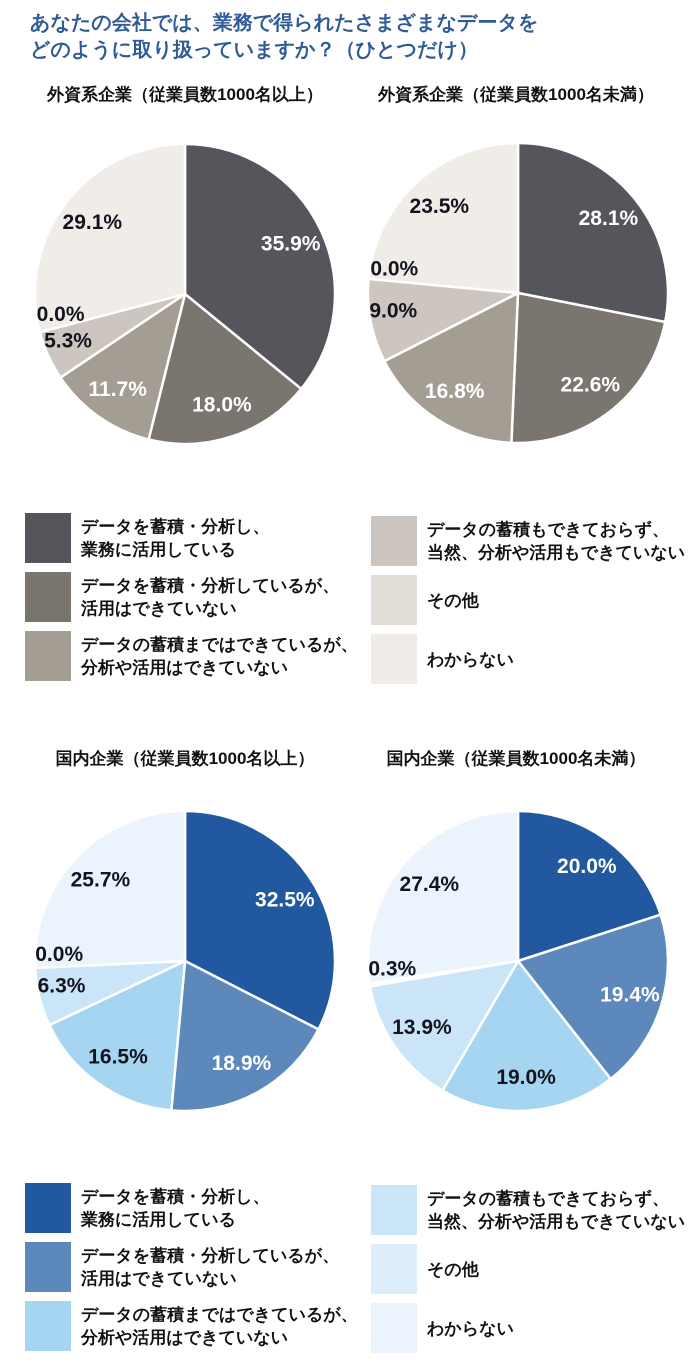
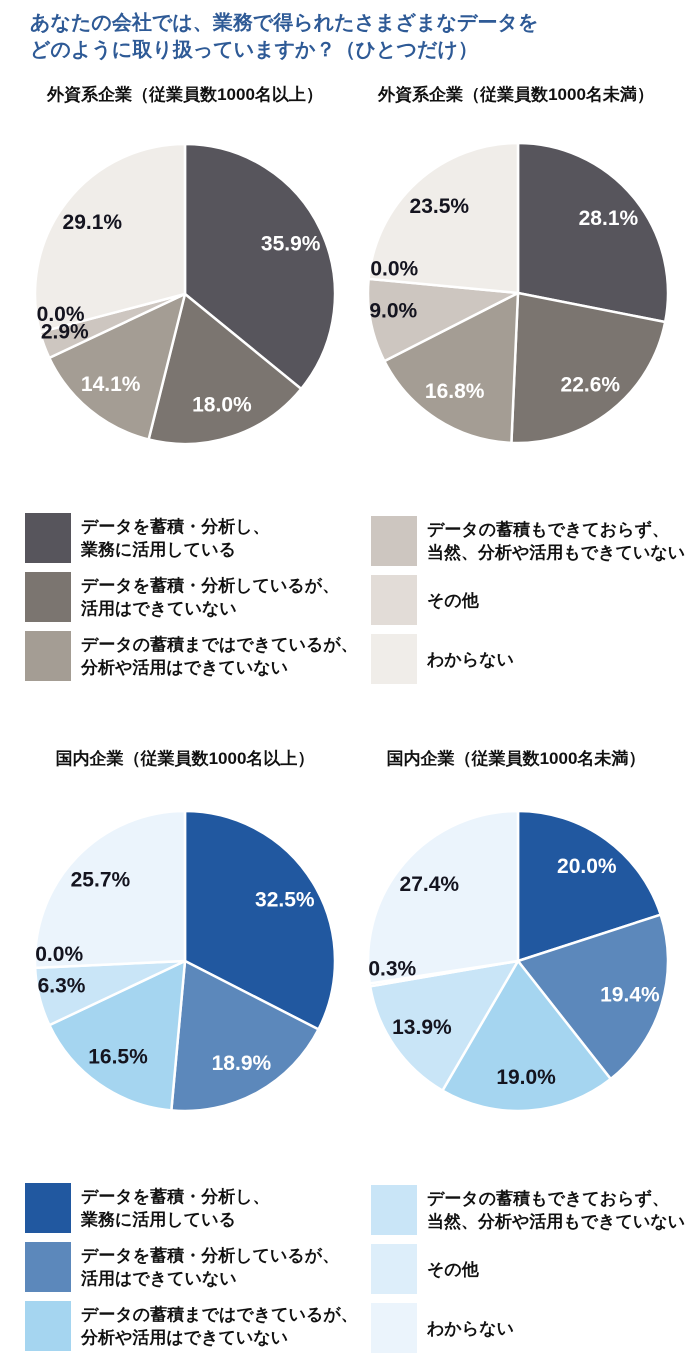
外資系企業（従業員数1000名以上）/データの蓄積まではできているが、分析や活用はできていない: 11.7% -> 14.1%
外資系企業（従業員数1000名以上）/データの蓄積もできておらず、当然、分析や活用もできていない: 5.3% -> 2.9%
